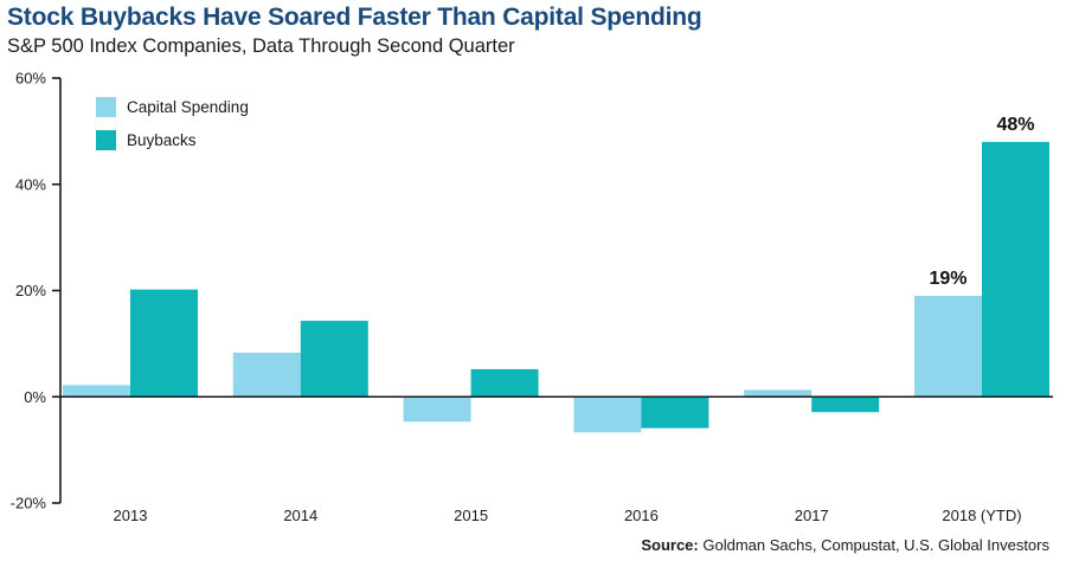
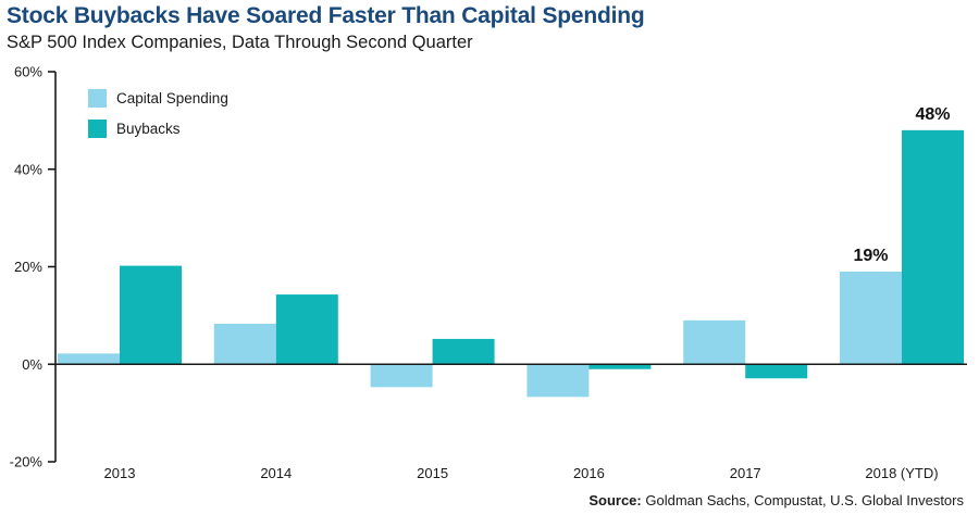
Buybacks/2016: -6% -> -1%
Capital Spending/2017: 1% -> 9%
